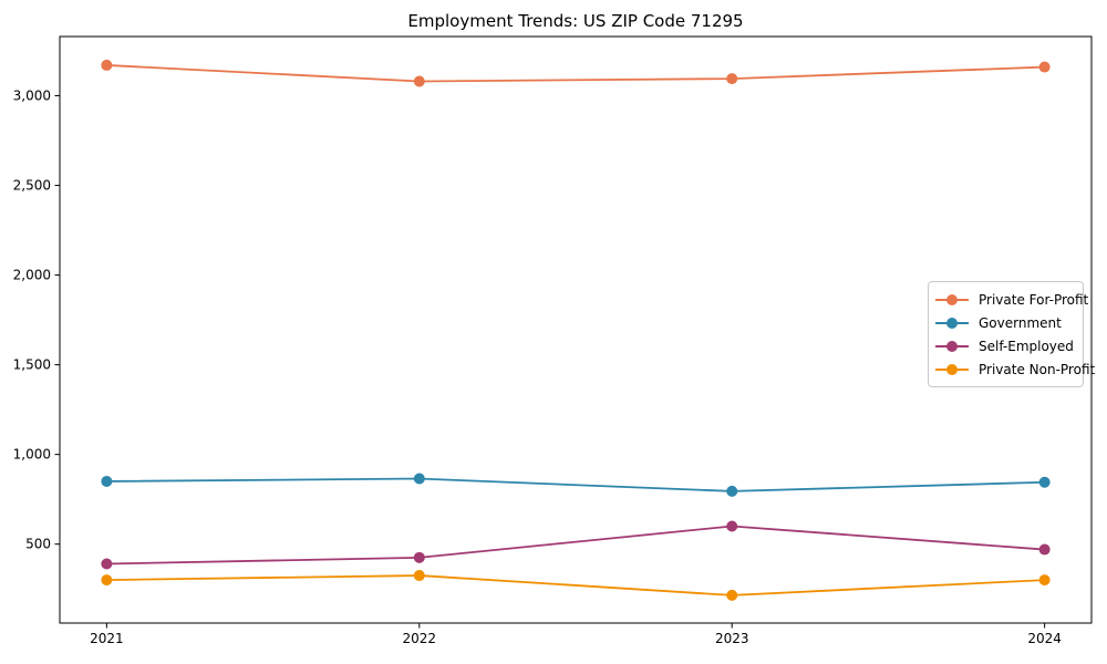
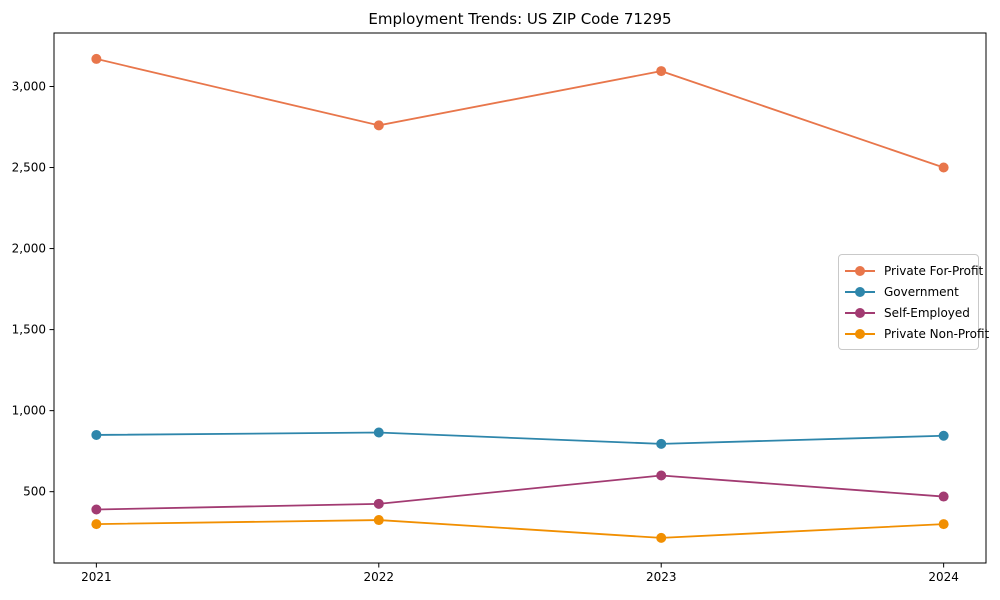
Private For-Profit/2022: 3080 -> 2760
Private For-Profit/2024: 3160 -> 2500
